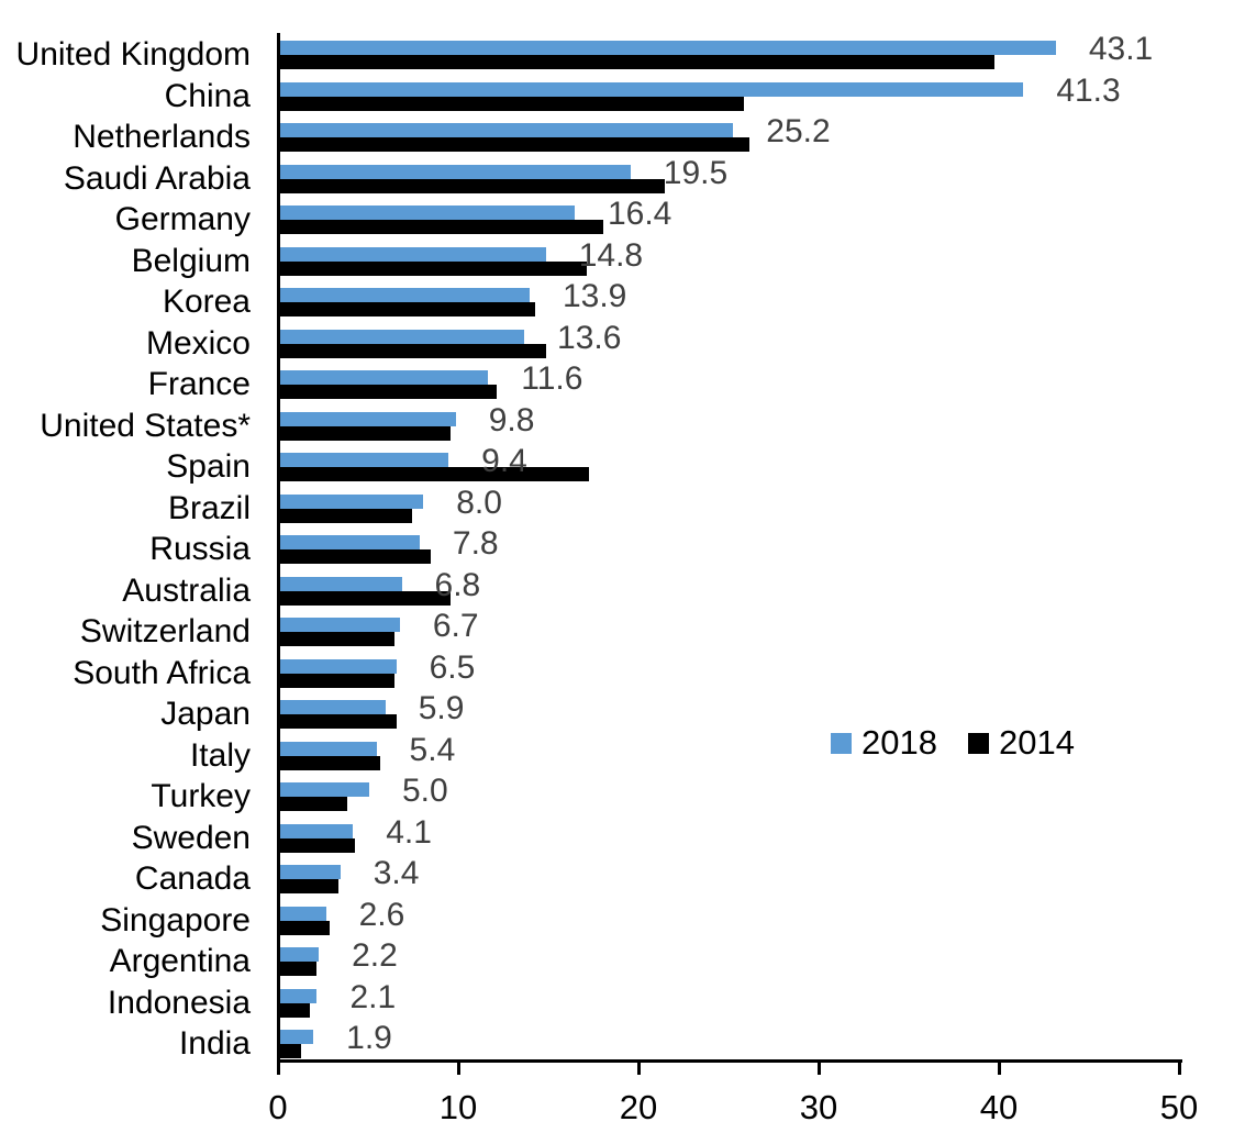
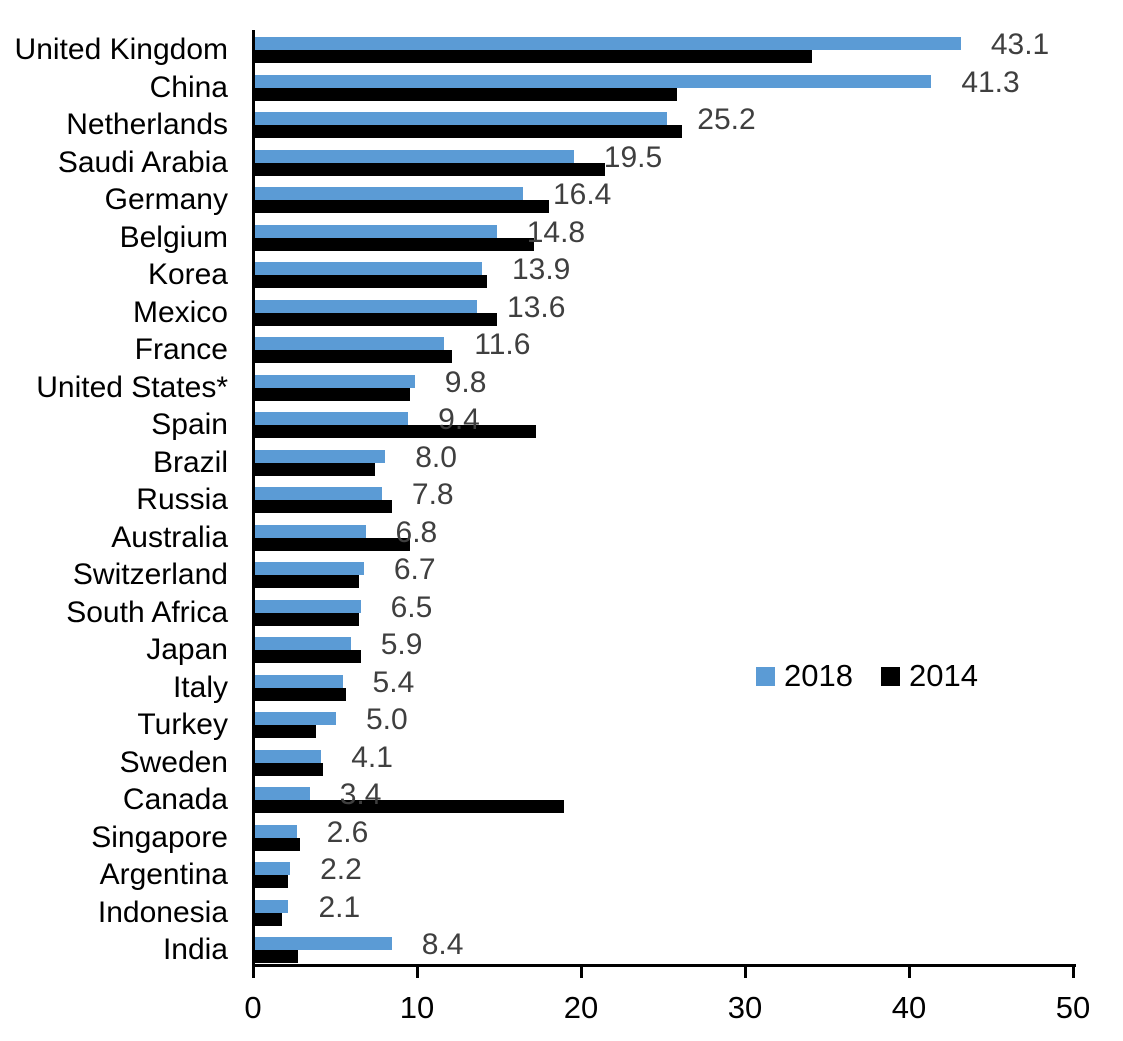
2014/United Kingdom: 39.7 -> 34.0
2014/Canada: 3.3 -> 18.9
2018/India: 1.9 -> 8.4
2014/India: 1.2 -> 2.7
